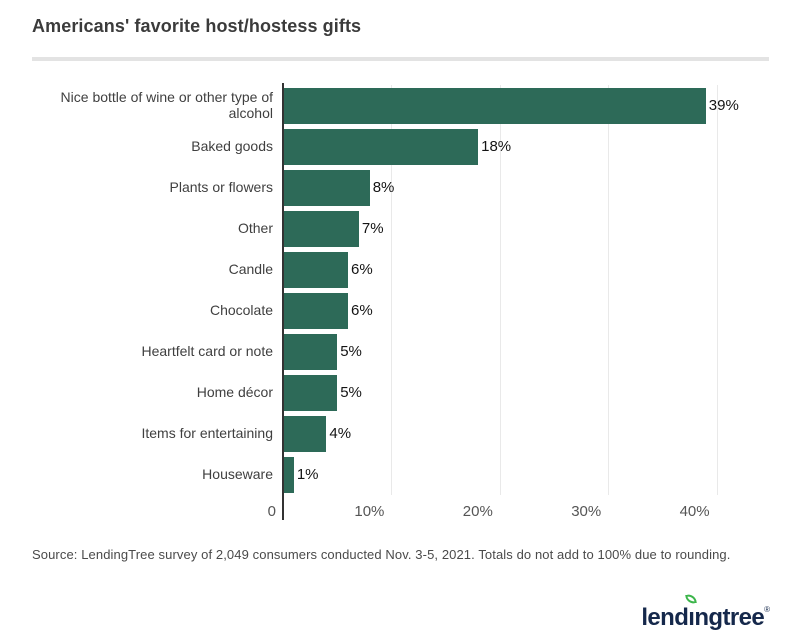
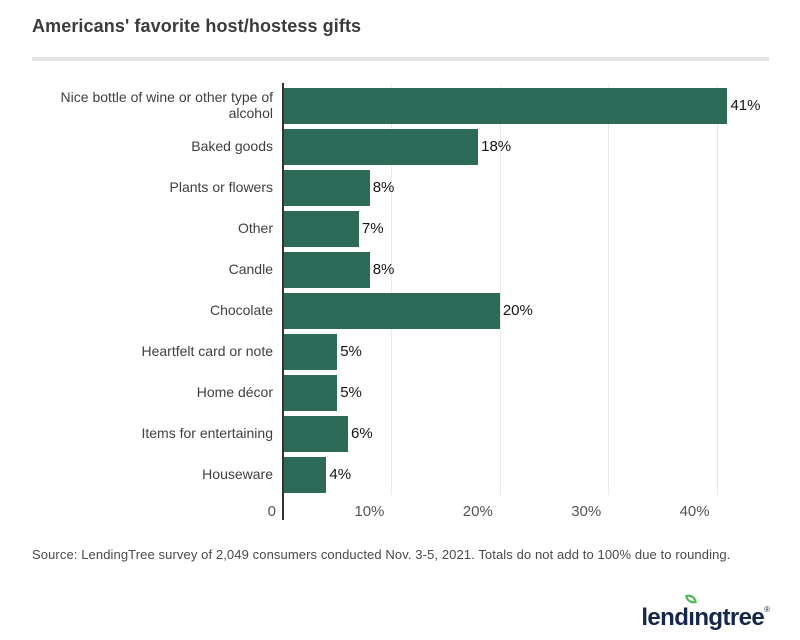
Nice bottle of wine or other type of alcohol: 39% -> 41%
Candle: 6% -> 8%
Chocolate: 6% -> 20%
Items for entertaining: 4% -> 6%
Houseware: 1% -> 4%
